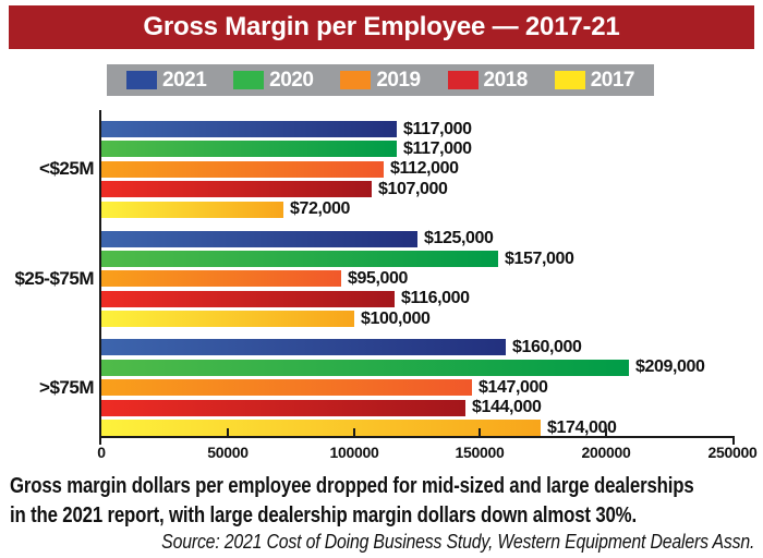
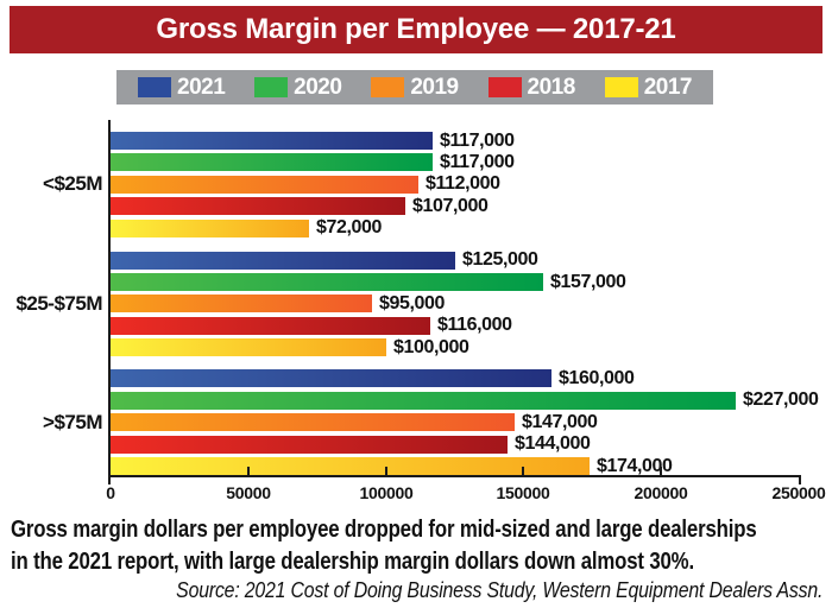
2020/>$75M: $209,000 -> $227,000
